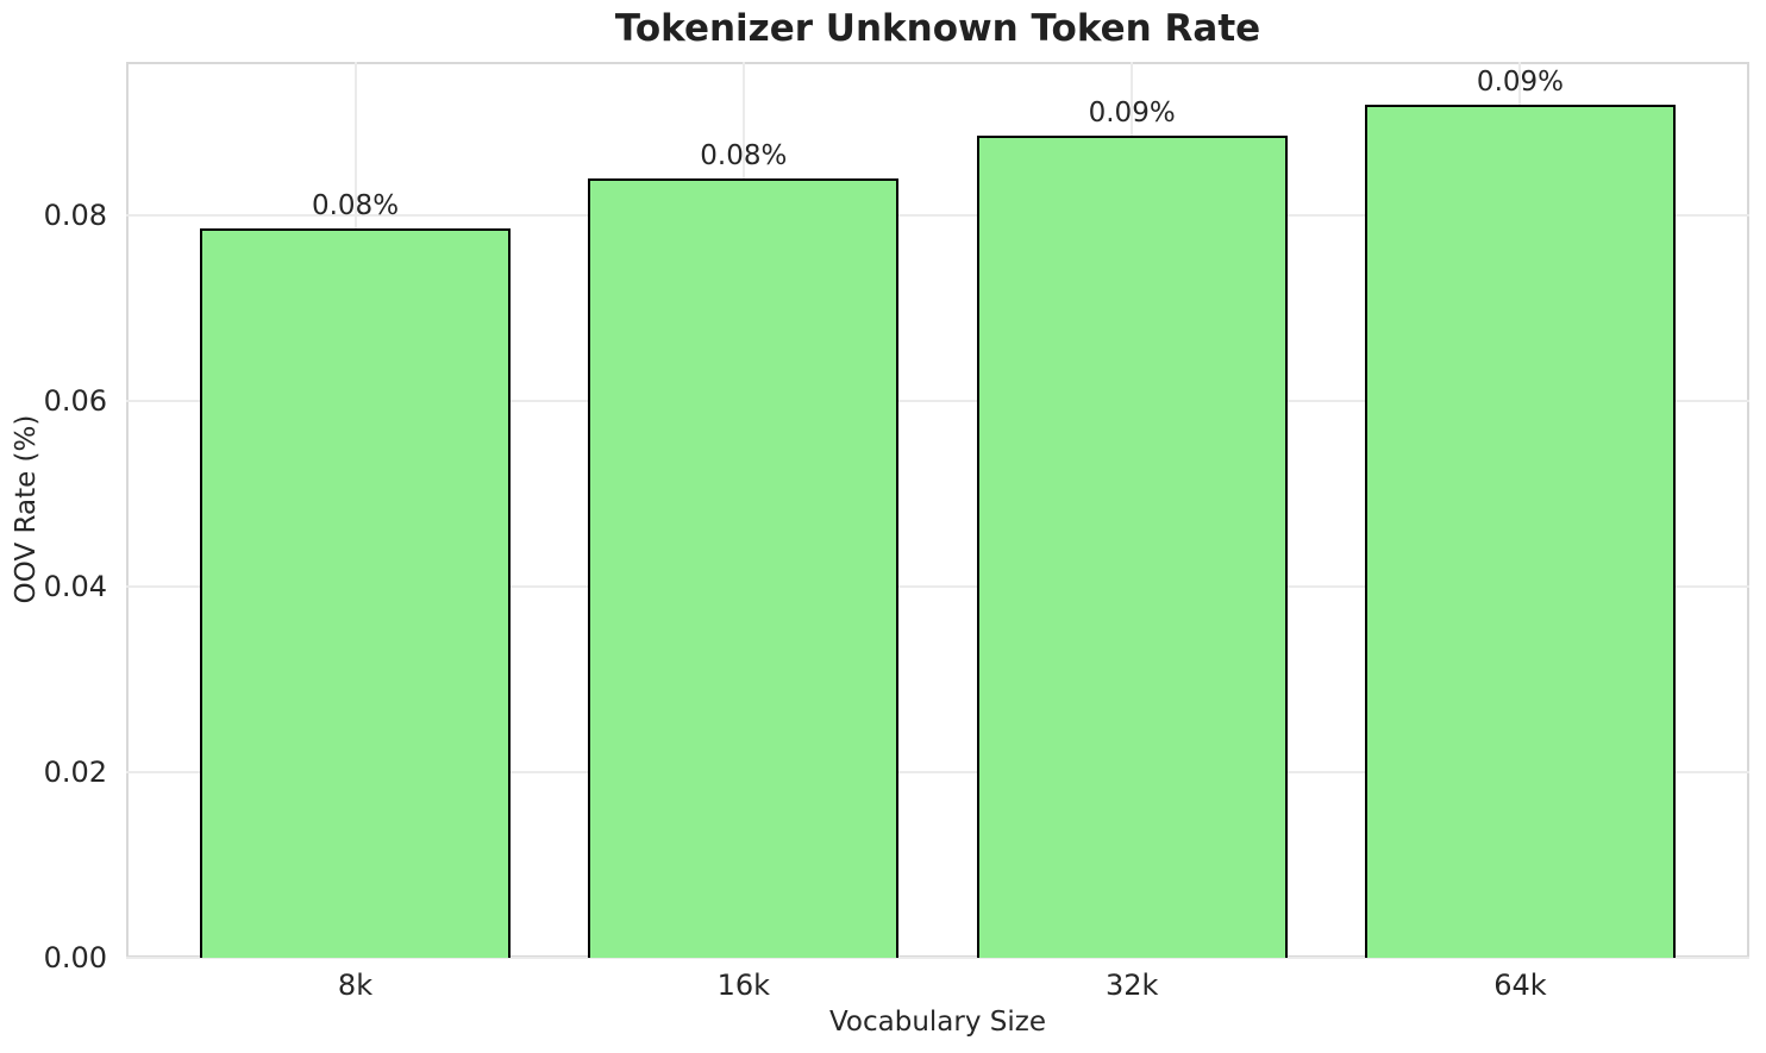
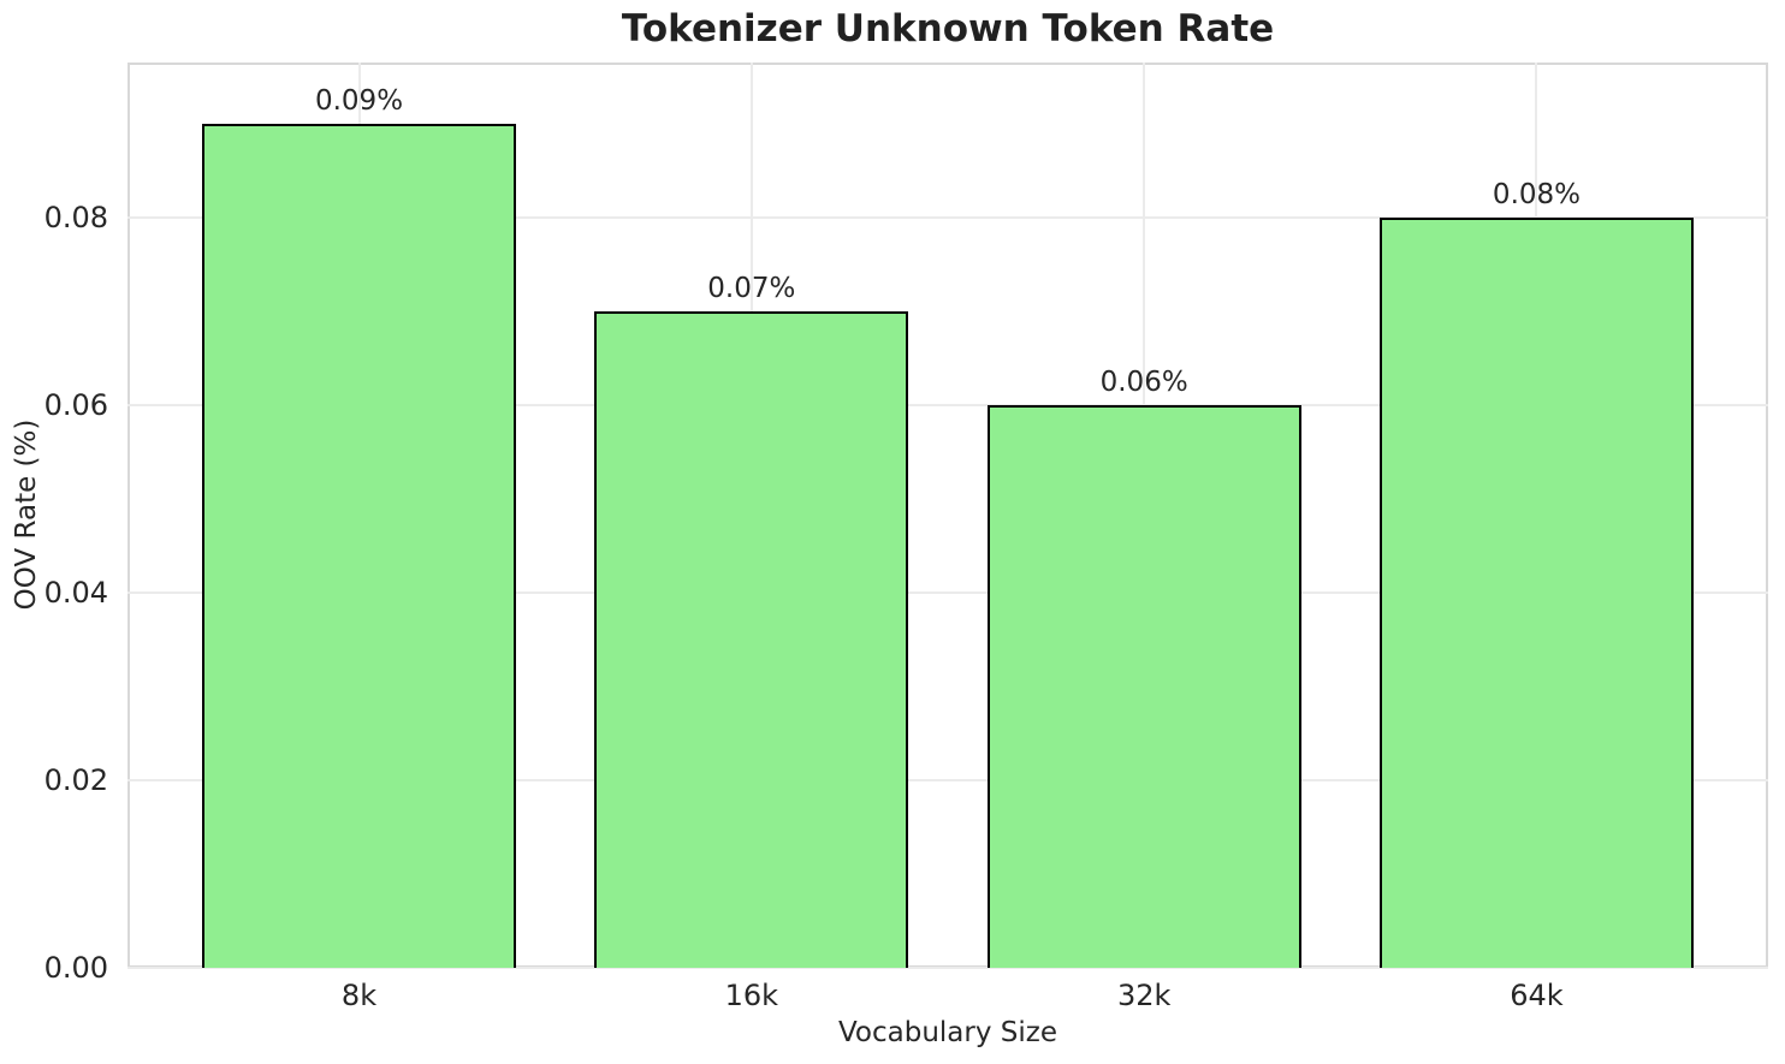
8k: 0.08% -> 0.09%
16k: 0.08% -> 0.07%
32k: 0.09% -> 0.06%
64k: 0.09% -> 0.08%
